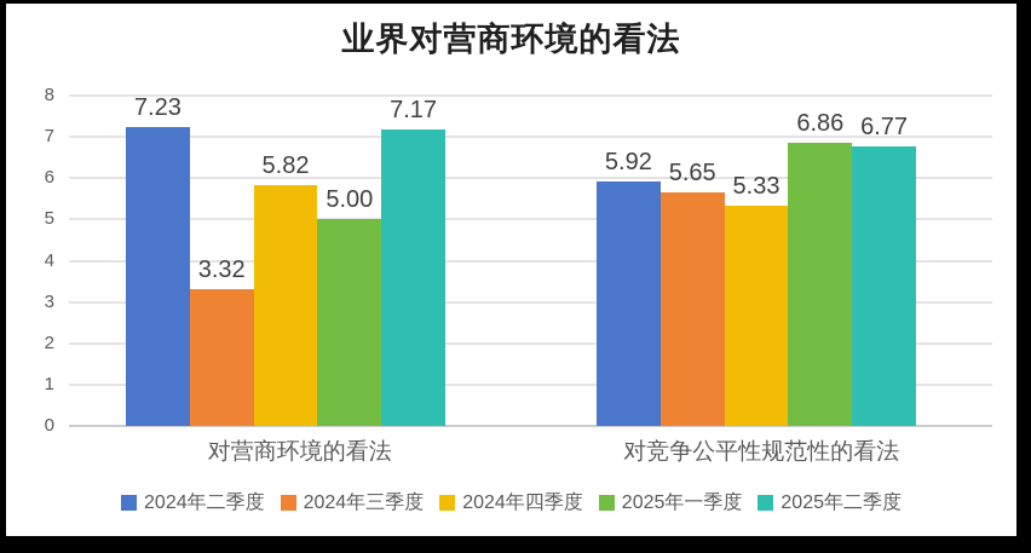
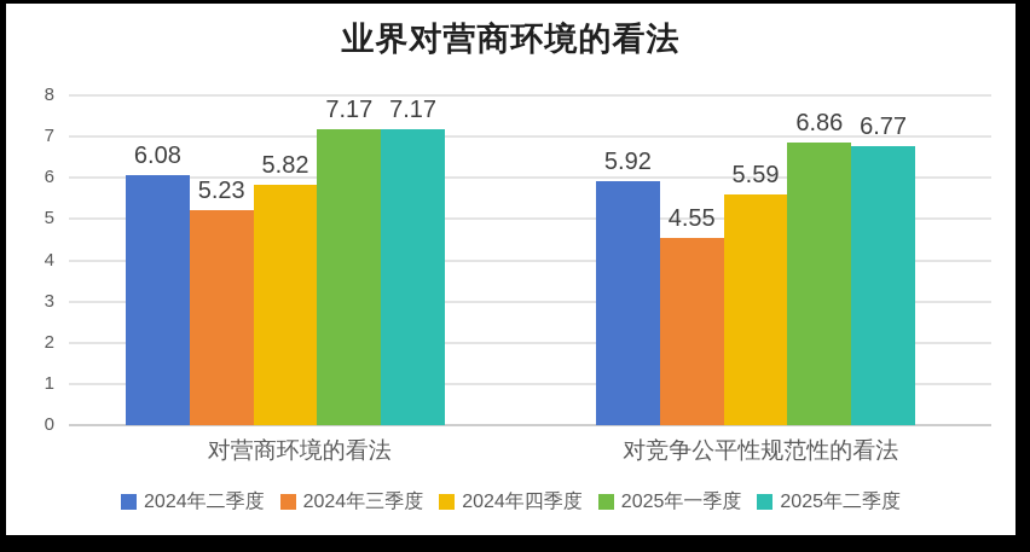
2024年二季度/对营商环境的看法: 7.23 -> 6.08
2024年三季度/对营商环境的看法: 3.32 -> 5.23
2025年一季度/对营商环境的看法: 5.00 -> 7.17
2024年三季度/对竞争公平性规范性的看法: 5.65 -> 4.55
2024年四季度/对竞争公平性规范性的看法: 5.33 -> 5.59
